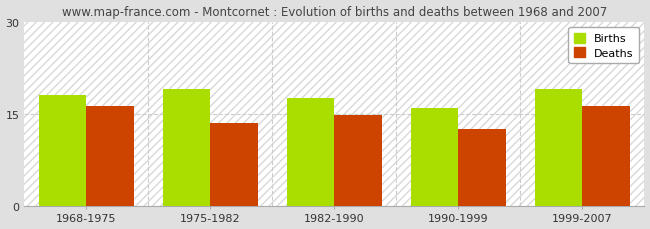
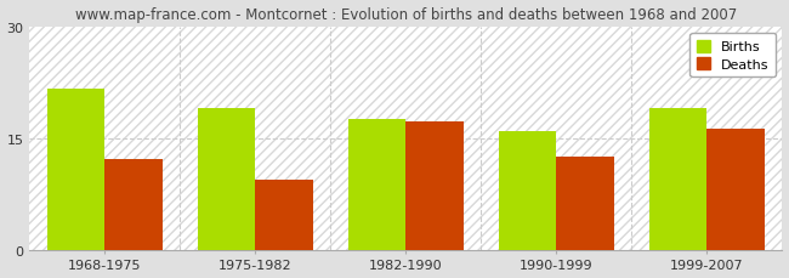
Births/1968-1975: 18.0 -> 21.6
Deaths/1968-1975: 16.2 -> 12.2
Deaths/1975-1982: 13.5 -> 9.4
Deaths/1982-1990: 14.8 -> 17.2
